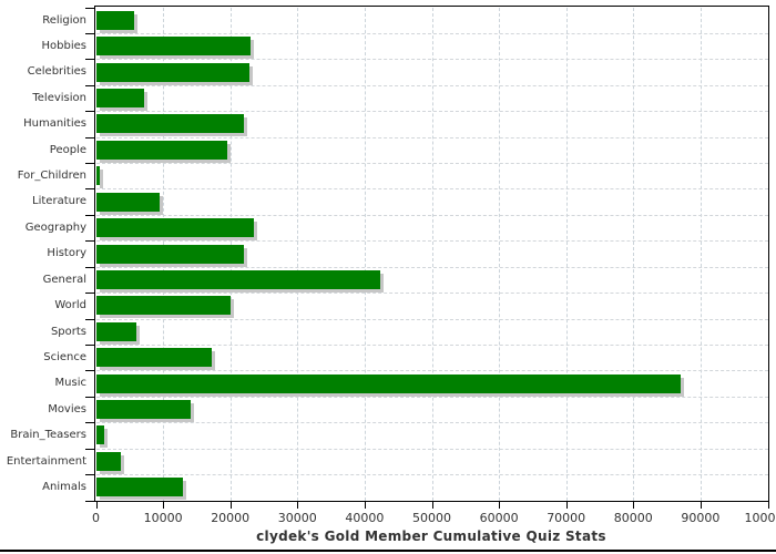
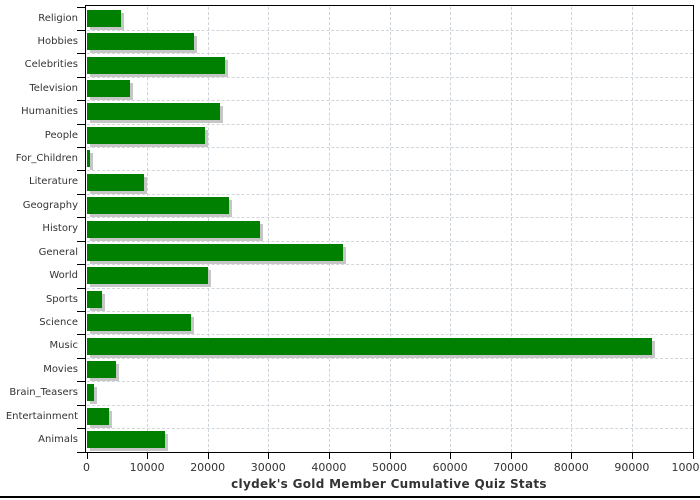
Hobbies: 23000 -> 18000
History: 22000 -> 29000
Sports: 6000 -> 2000
Music: 87000 -> 93000
Movies: 14000 -> 5000
